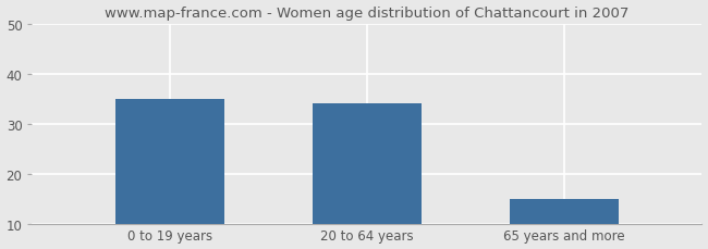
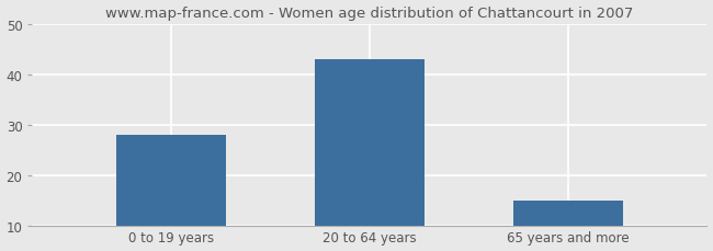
0 to 19 years: 35 -> 28
20 to 64 years: 34 -> 43
